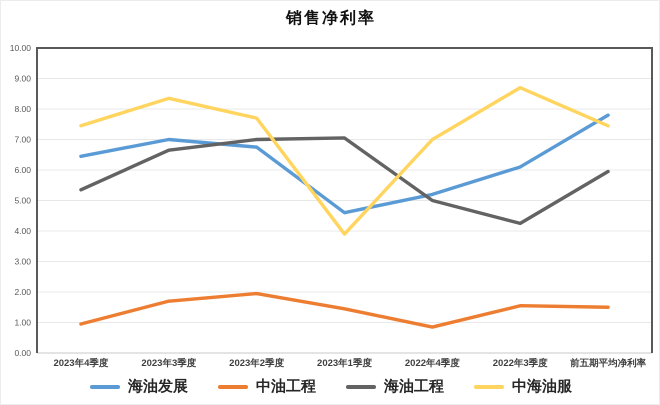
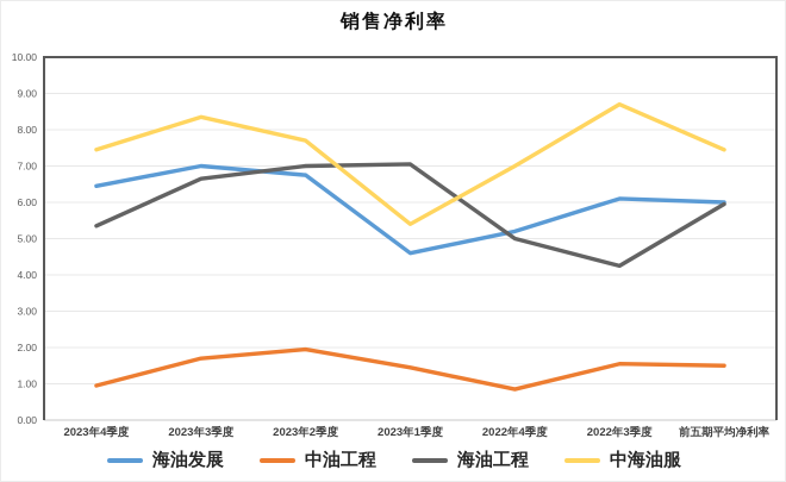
中海油服/2023年1季度: 3.9 -> 5.4
海油发展/前五期平均净利率: 7.8 -> 6.0
